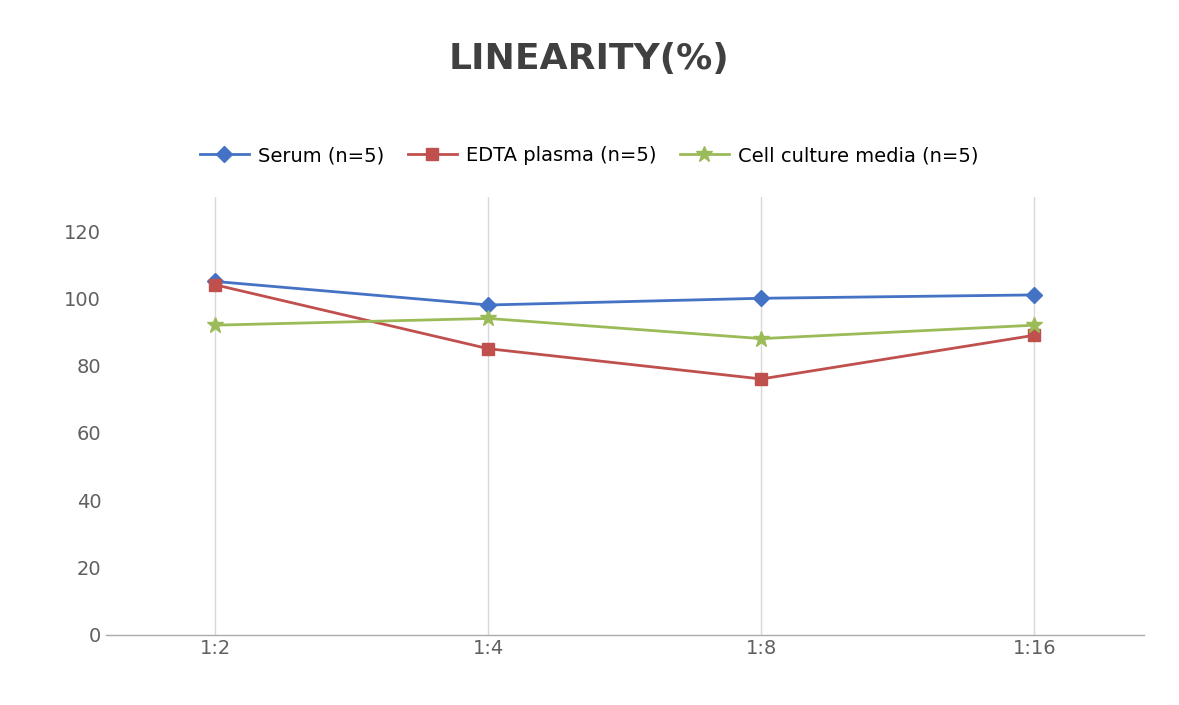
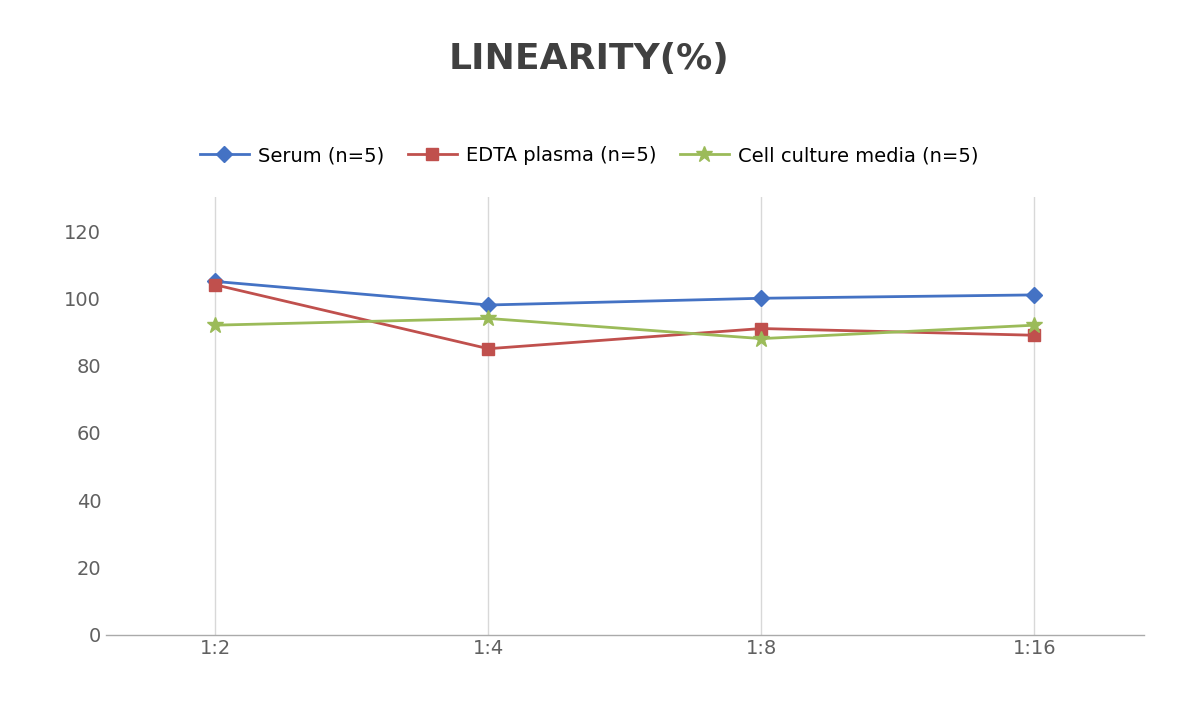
EDTA plasma (n=5)/1:8: 76 -> 91
